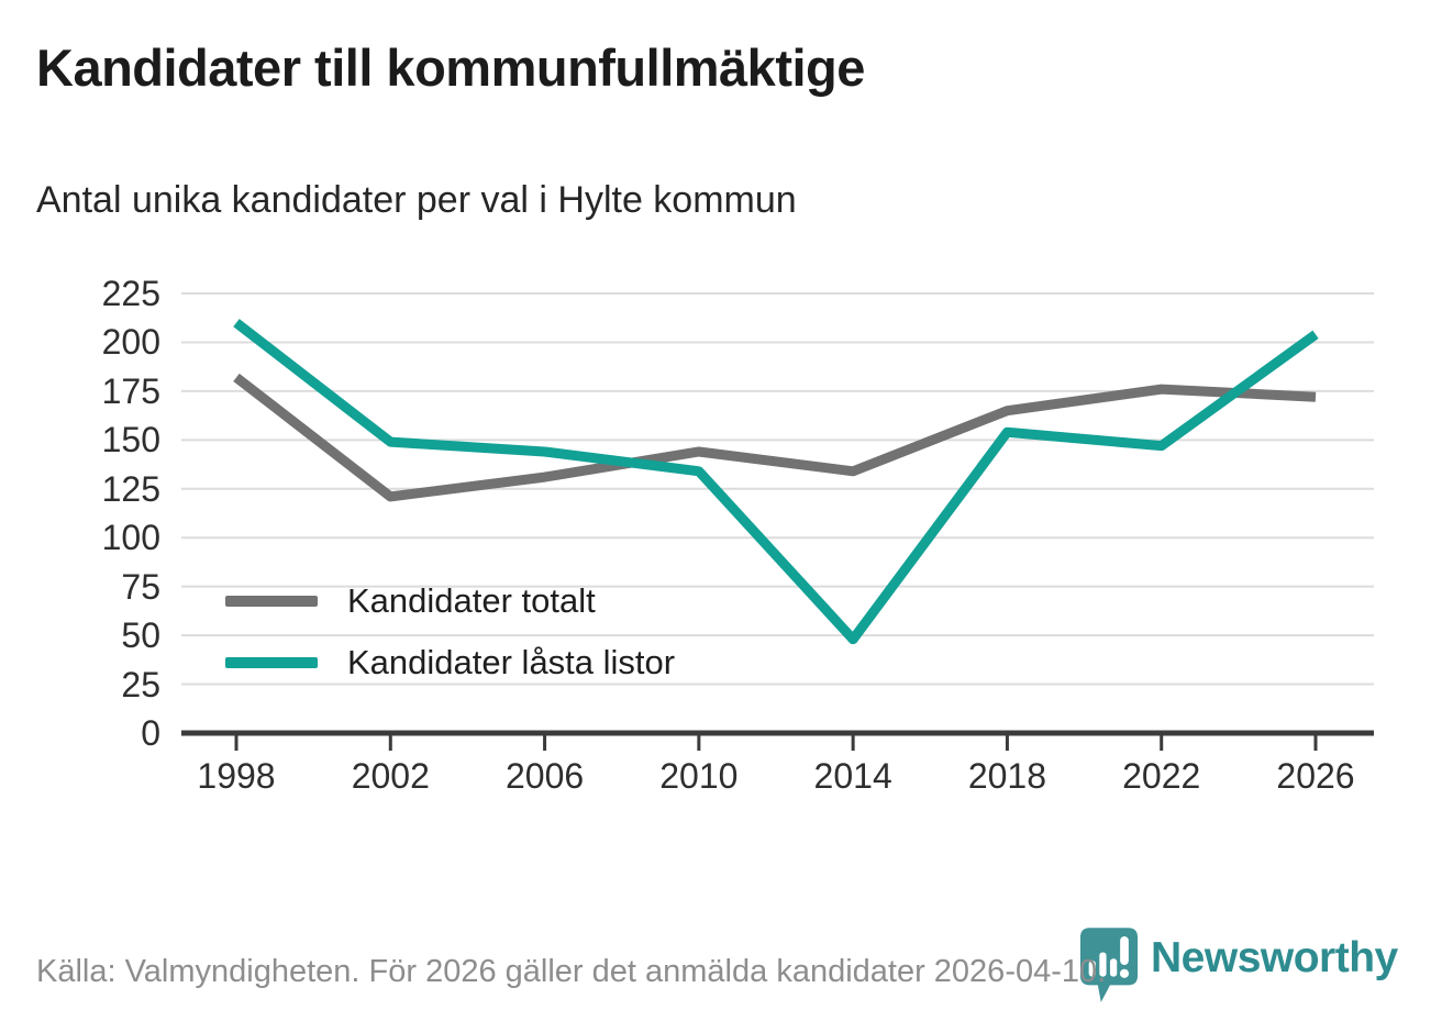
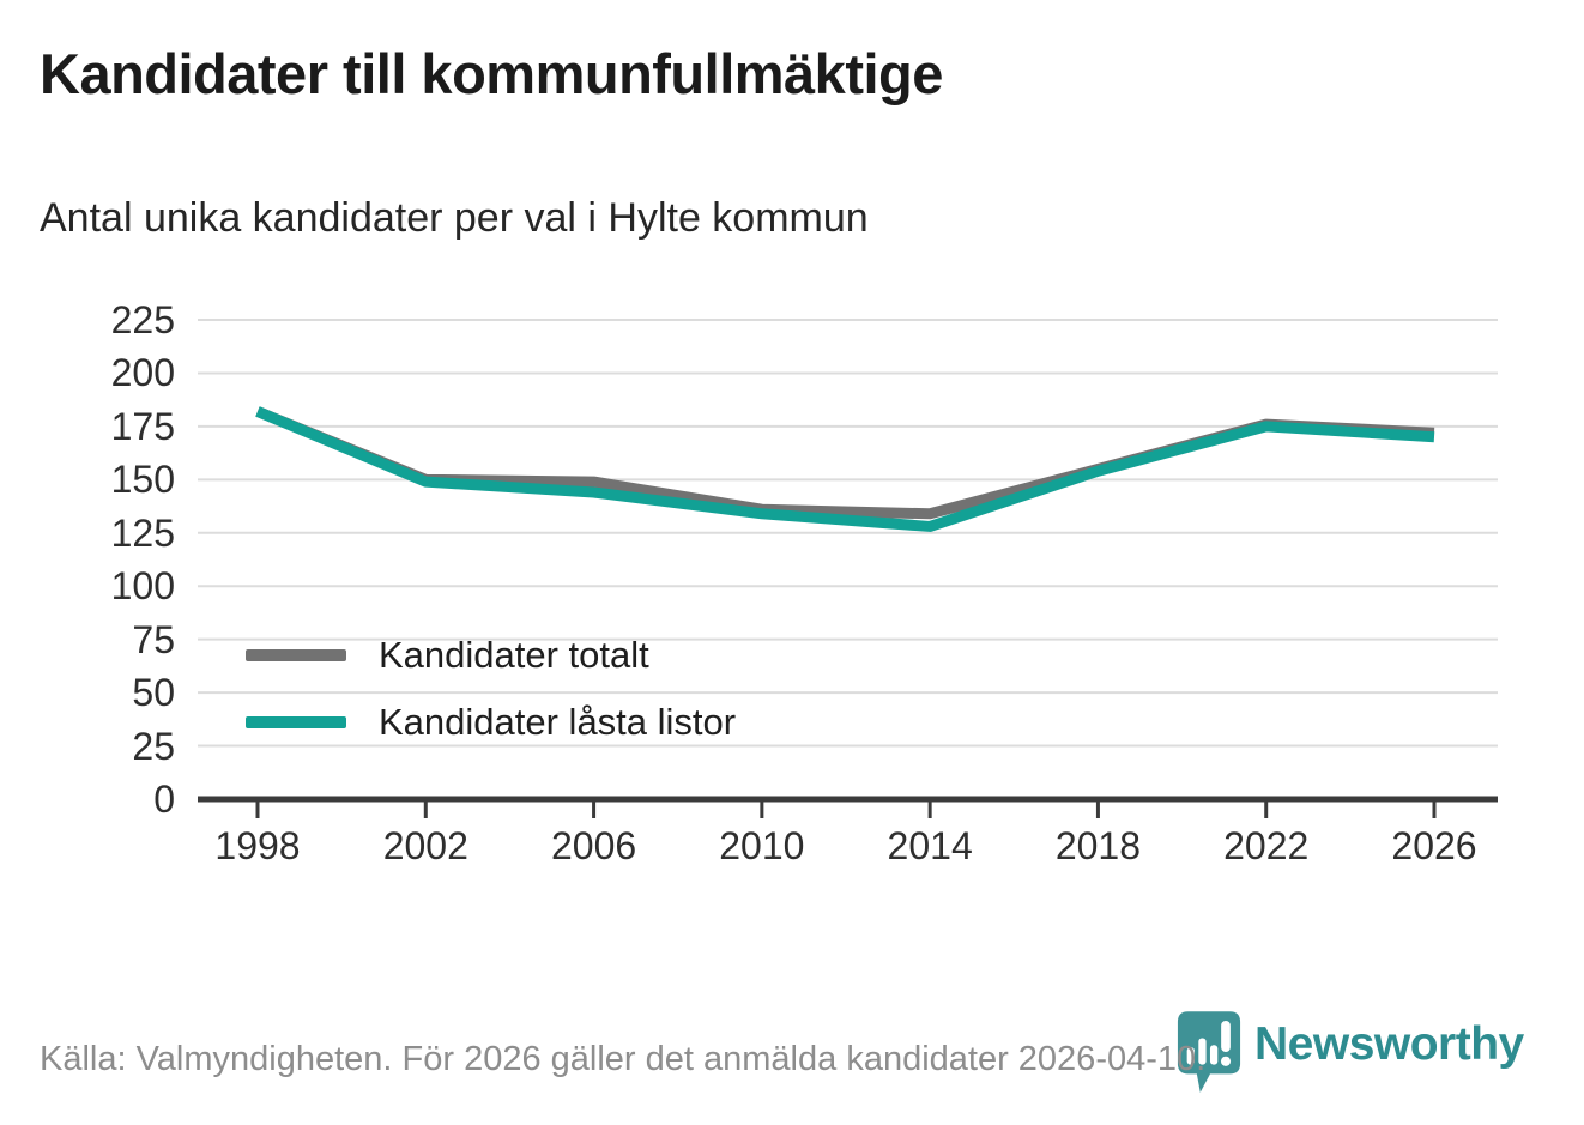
Kandidater låsta listor/1998: 210 -> 182
Kandidater totalt/2002: 121 -> 150
Kandidater totalt/2006: 131 -> 149
Kandidater totalt/2010: 144 -> 136
Kandidater låsta listor/2014: 48 -> 128
Kandidater totalt/2018: 165 -> 155
Kandidater låsta listor/2022: 147 -> 175
Kandidater låsta listor/2026: 204 -> 170
